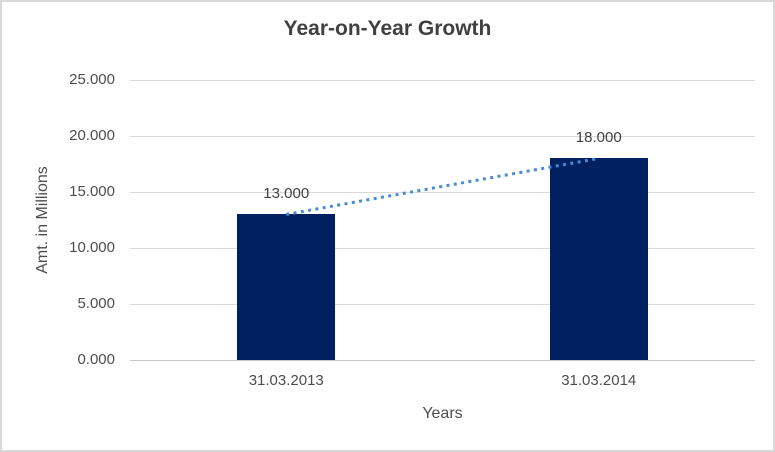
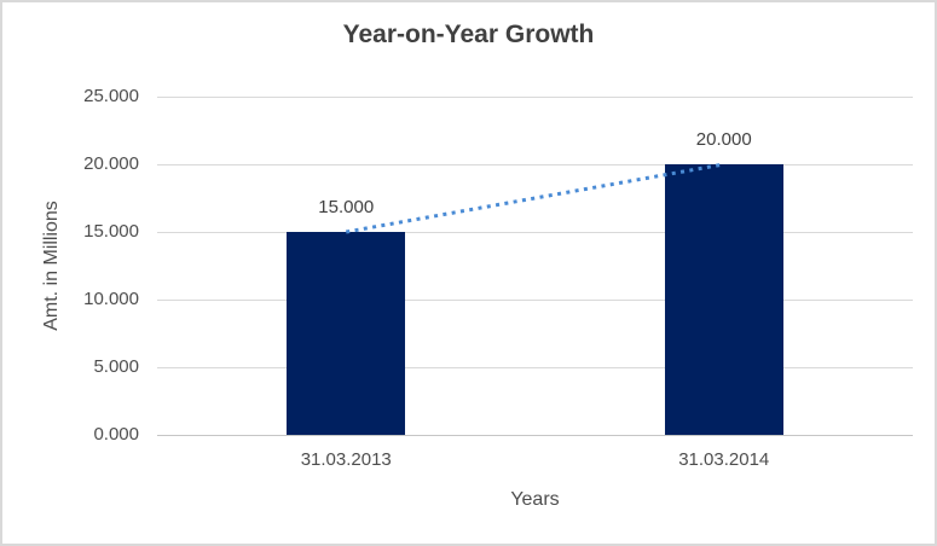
31.03.2013: 13.000 -> 15.000
31.03.2014: 18.000 -> 20.000
